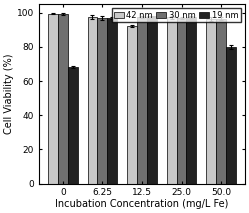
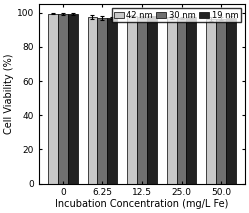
19 nm/0: 68 -> 99
42 nm/12.5: 92 -> 98
19 nm/50.0: 80 -> 97
